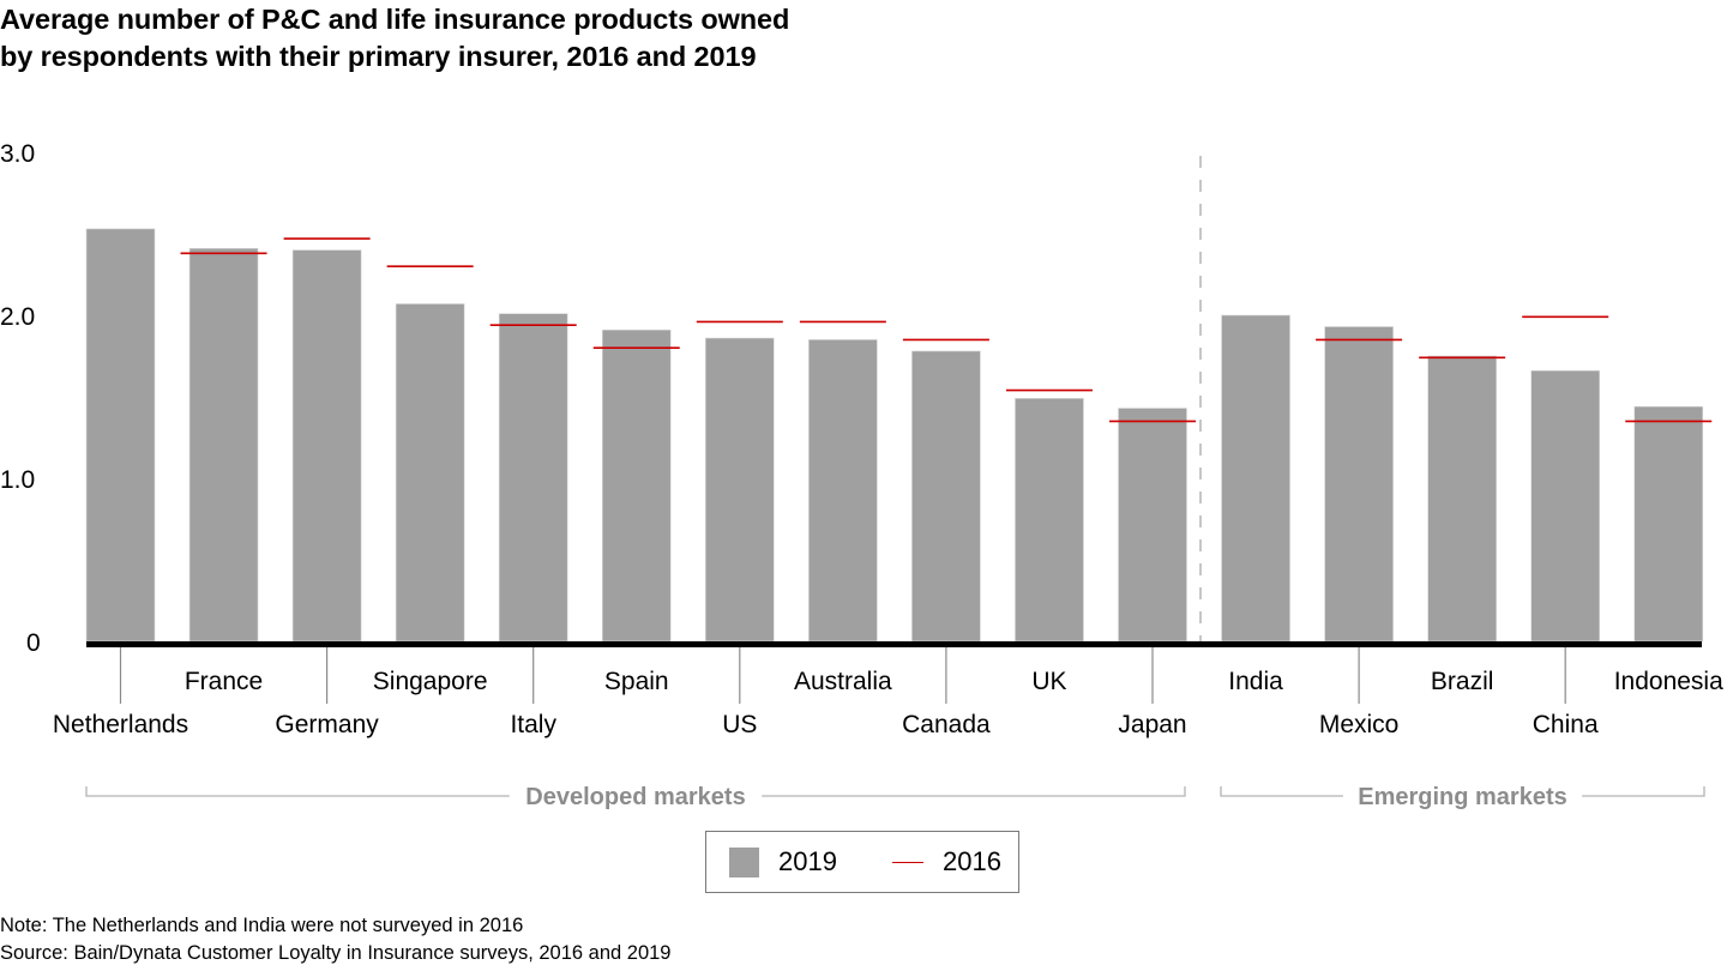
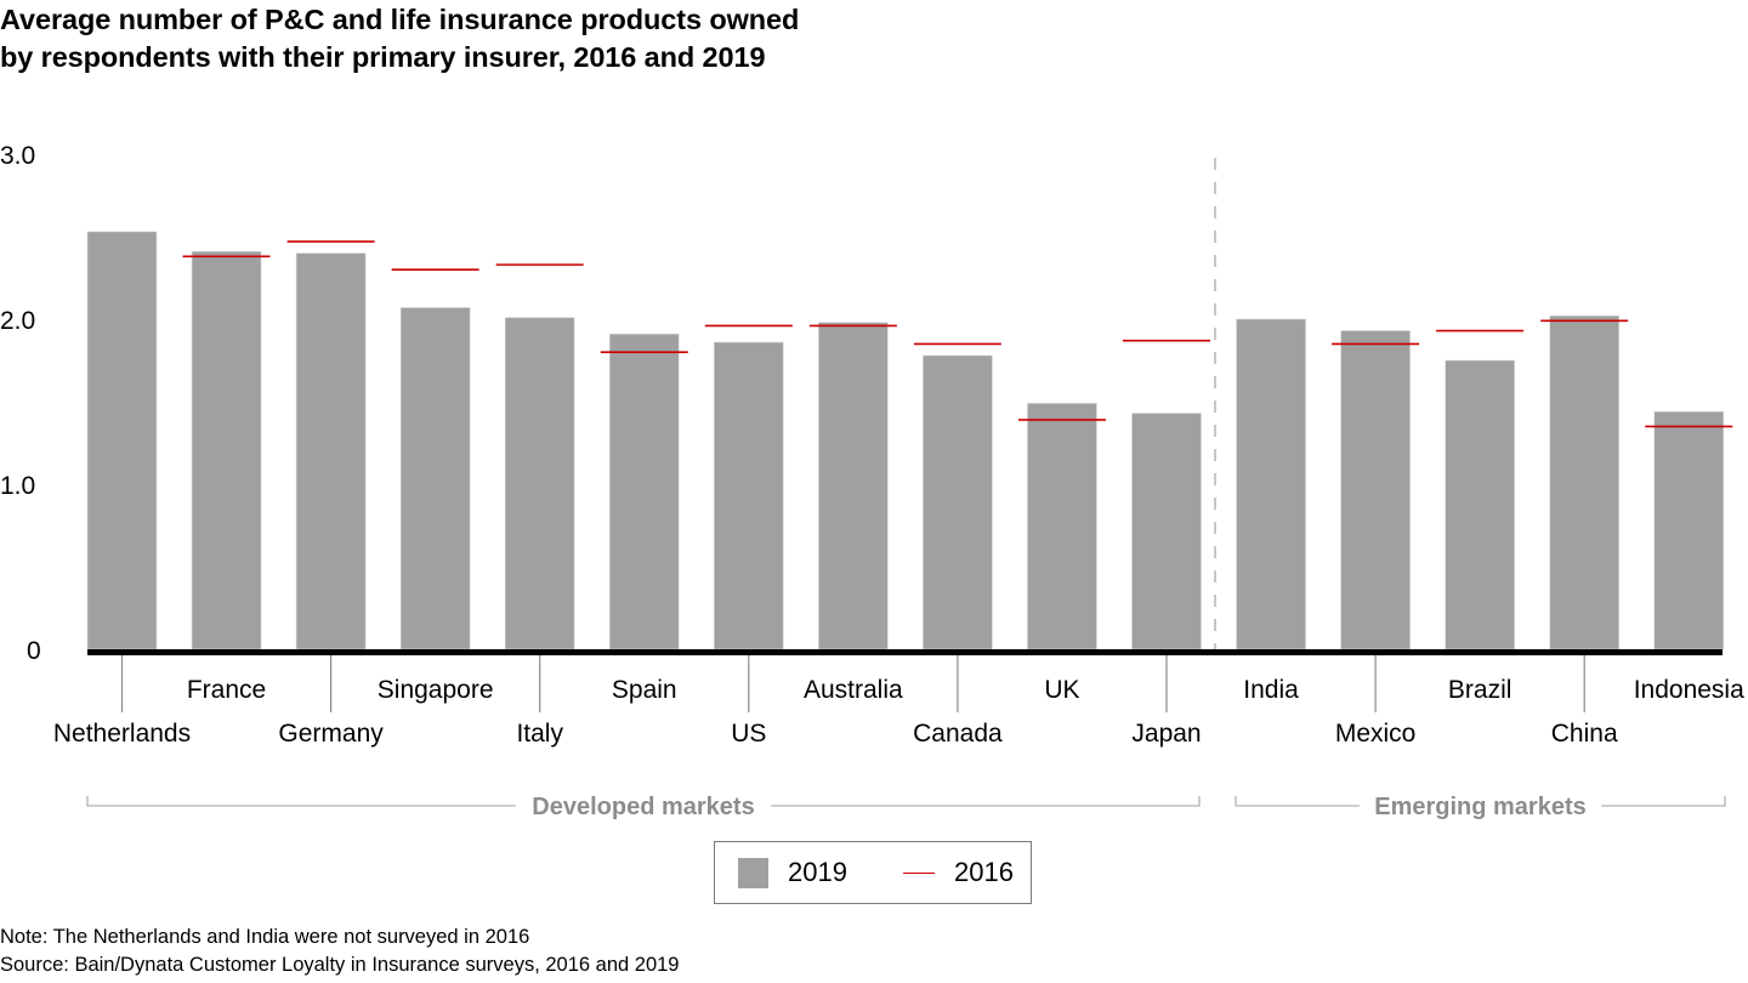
2016/Italy: 1.94 -> 2.33
2019/Australia: 1.85 -> 1.98
2016/UK: 1.54 -> 1.39
2016/Japan: 1.35 -> 1.87
2016/Brazil: 1.74 -> 1.93
2019/China: 1.66 -> 2.02
